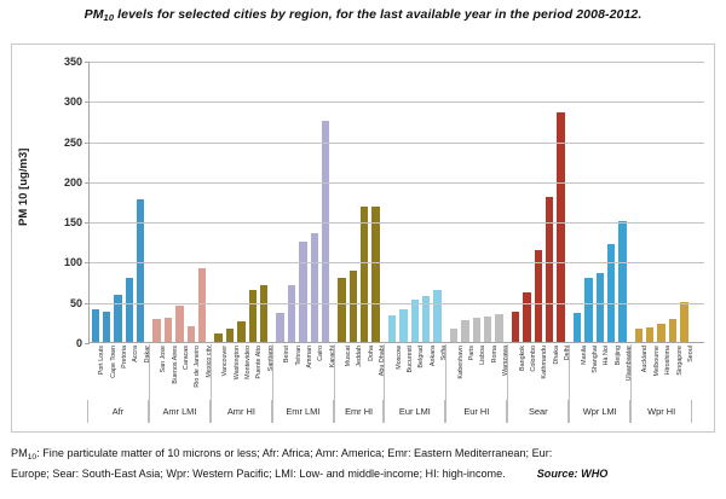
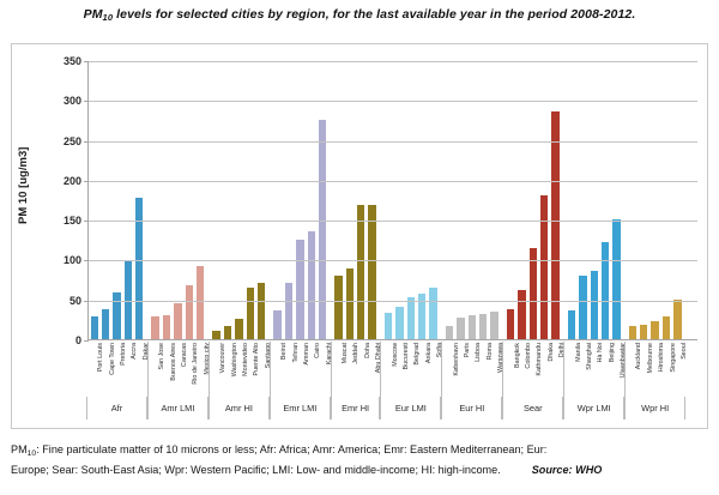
Port Louis: 40 -> 30
Accra: 80 -> 100
Rio de Janeiro: 20 -> 70
